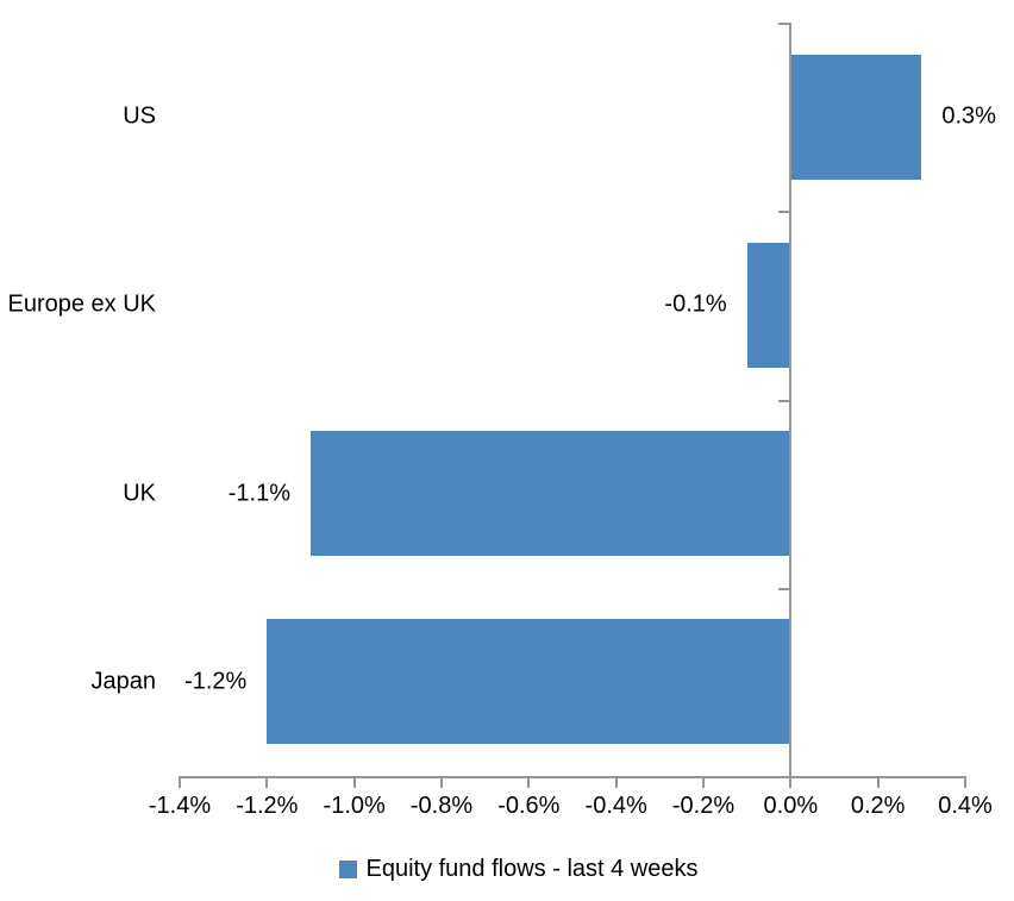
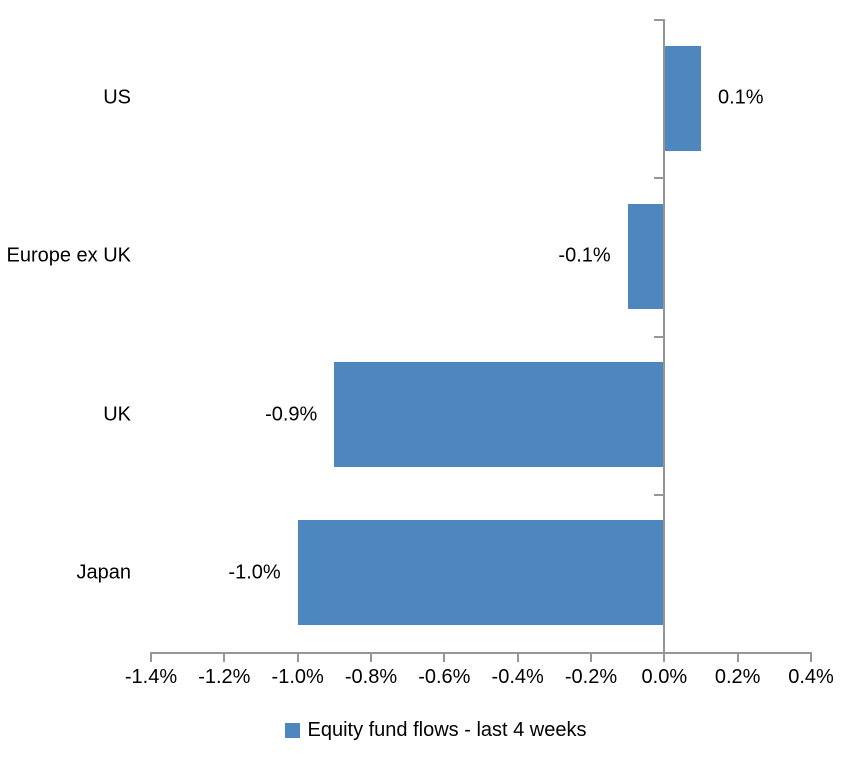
US: 0.3% -> 0.1%
UK: -1.1% -> -0.9%
Japan: -1.2% -> -1.0%
